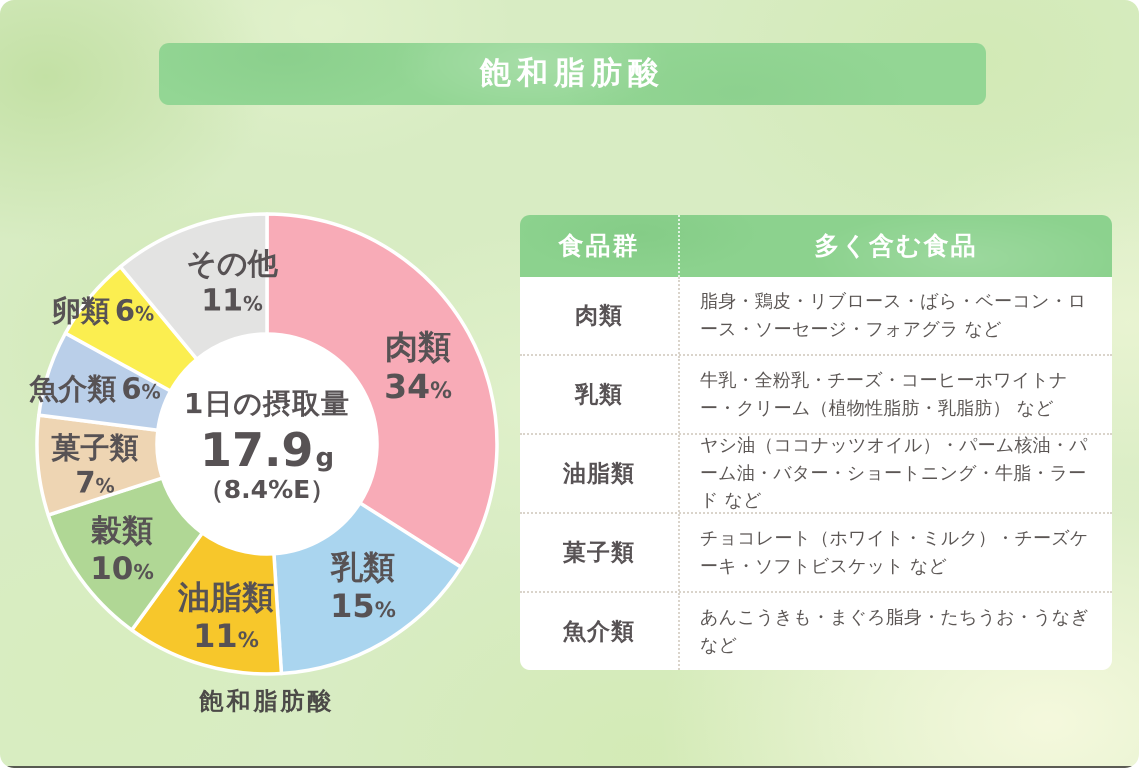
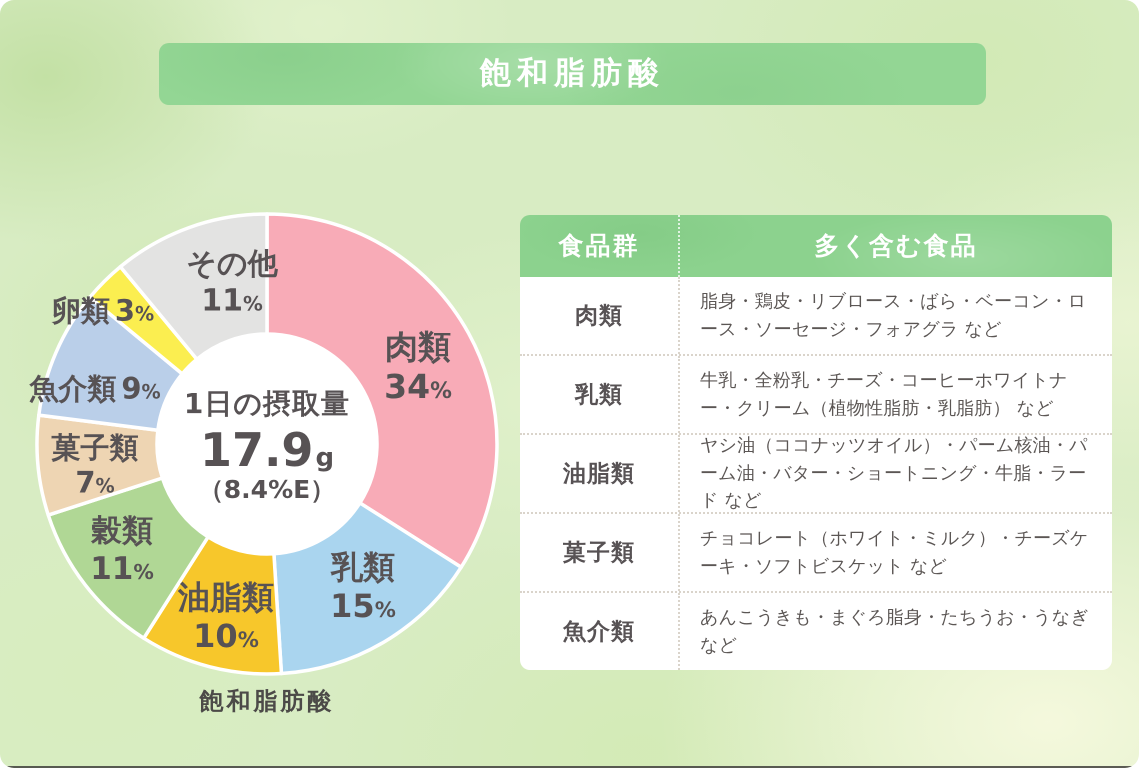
油脂類: 11 -> 10
穀類: 10 -> 11
魚介類: 6 -> 9
卵類: 6 -> 3
